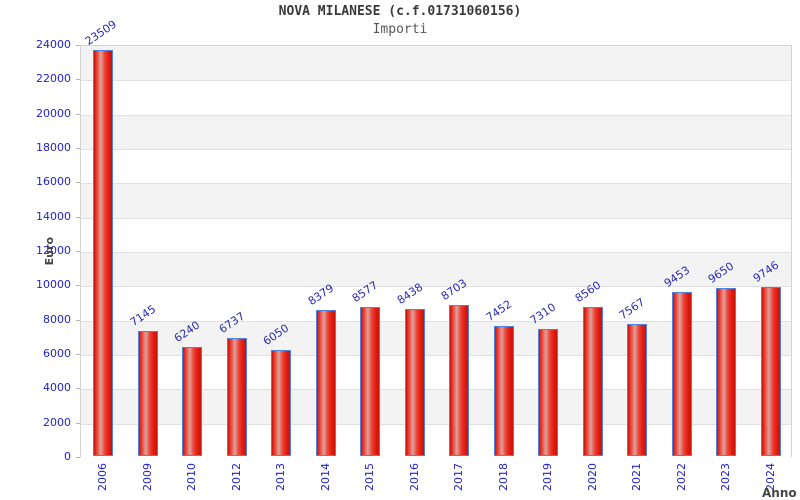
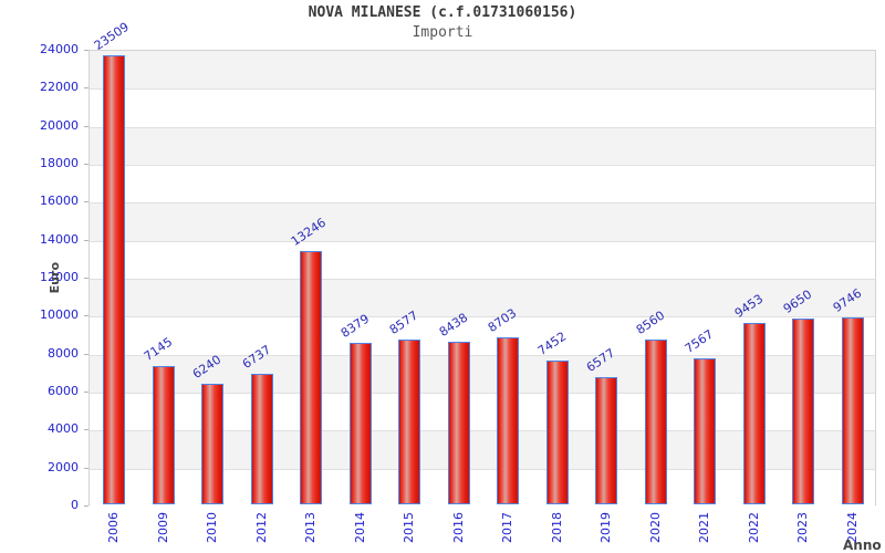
2013: 6050 -> 13246
2019: 7310 -> 6577
